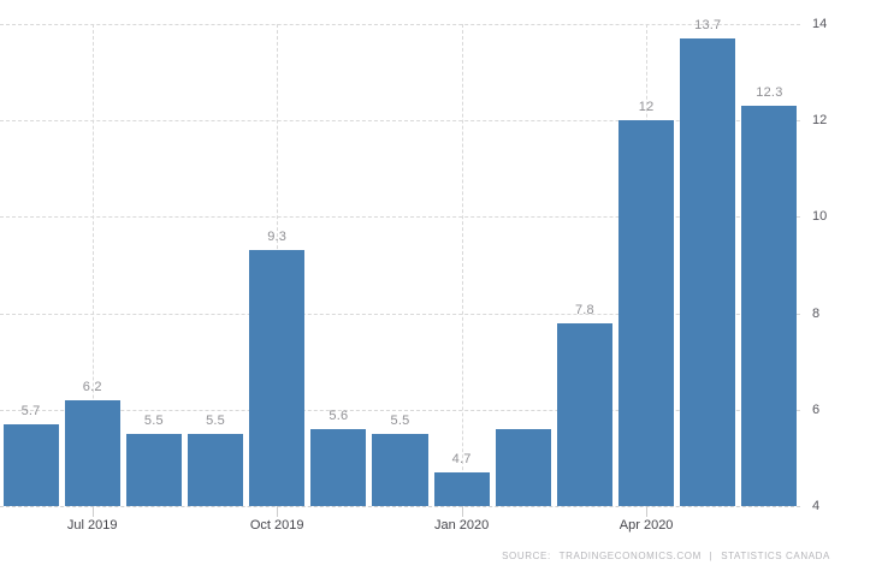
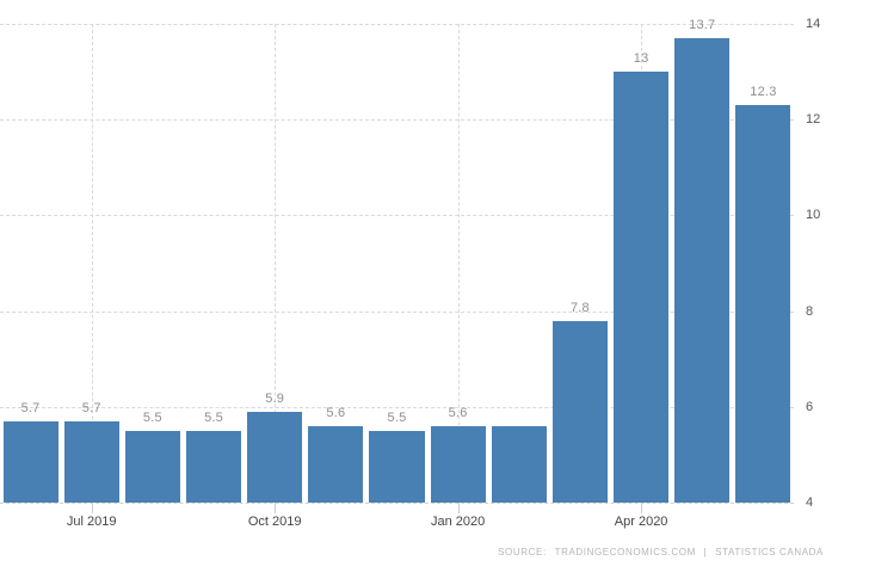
Jul 2019: 6.2 -> 5.7
Oct 2019: 9.3 -> 5.9
Jan 2020: 4.7 -> 5.6
Apr 2020: 12 -> 13
